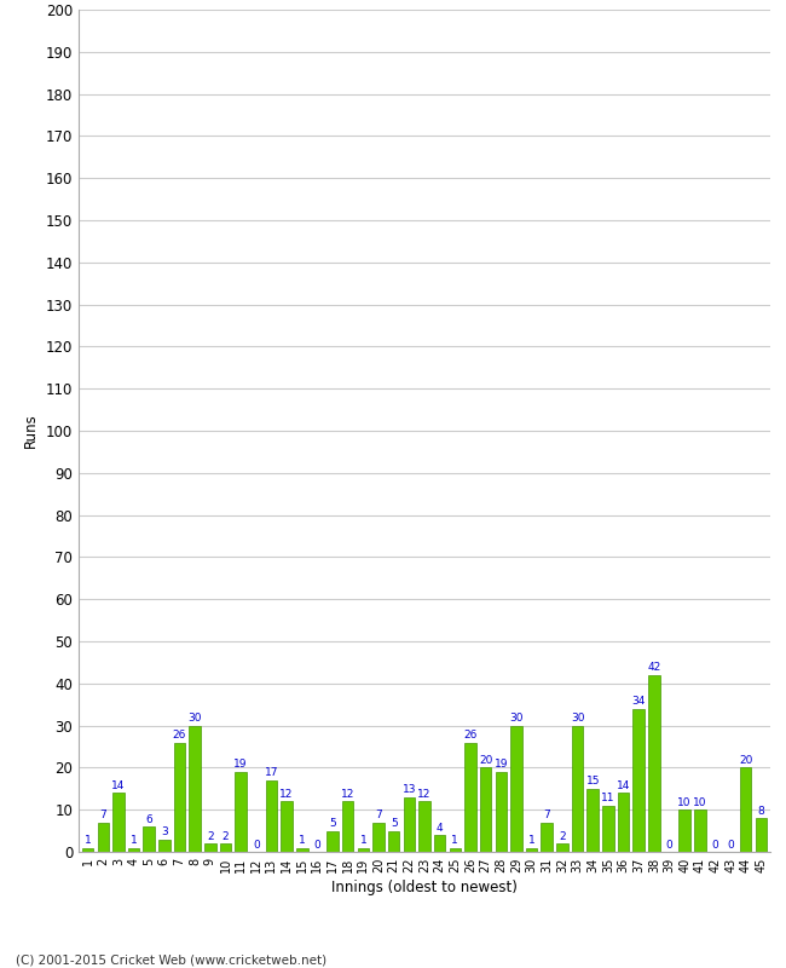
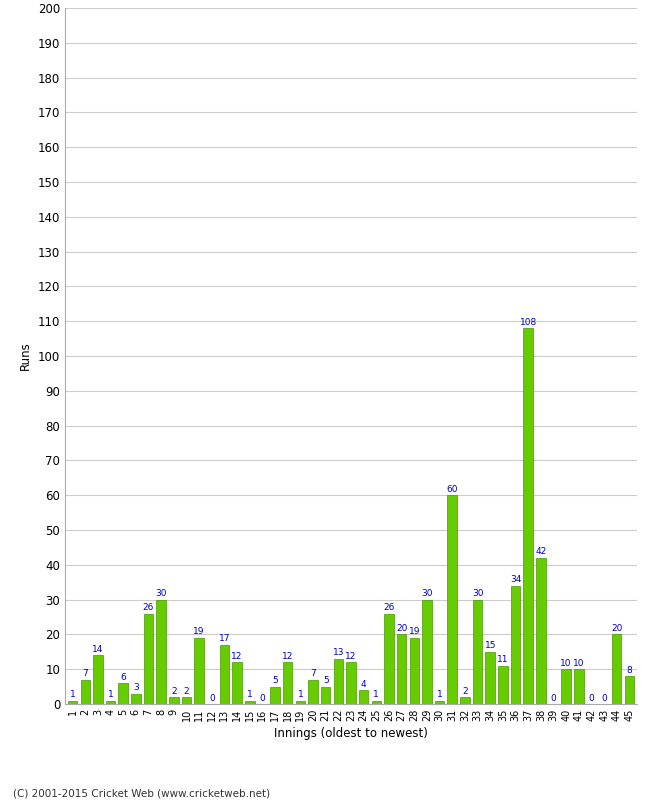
31: 7 -> 60
36: 14 -> 34
37: 34 -> 108
